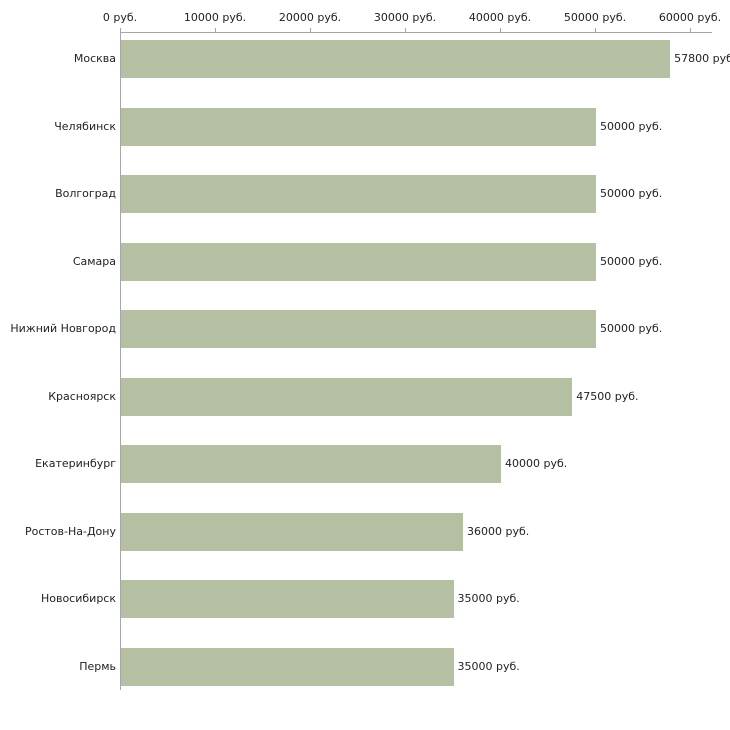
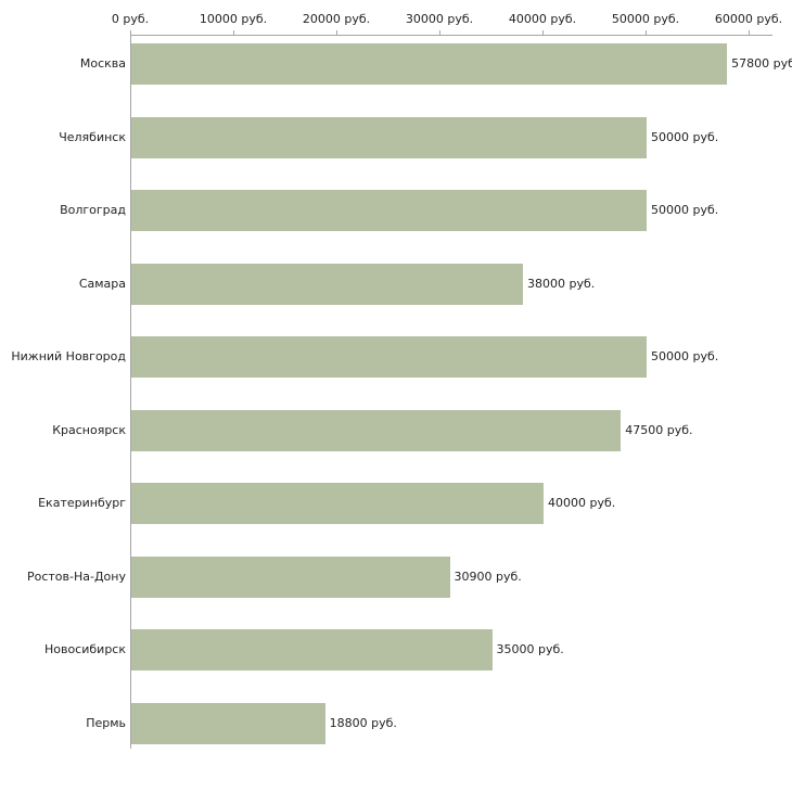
Самара: 50000 -> 38000
Ростов-На-Дону: 36000 -> 30900
Пермь: 35000 -> 18800
